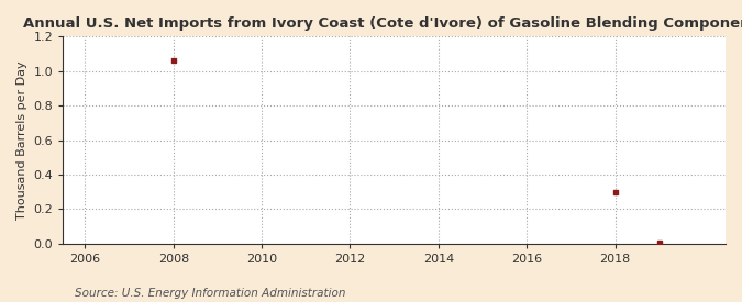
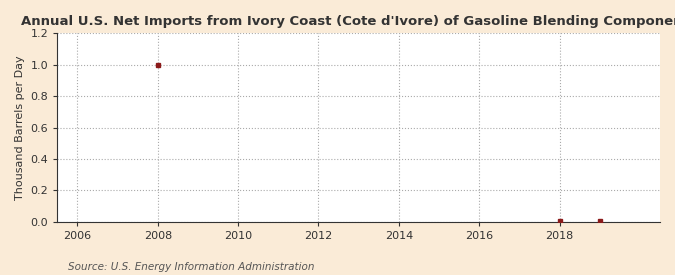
2008: 1.06 -> 1.00
2018: 0.30 -> 0.00
